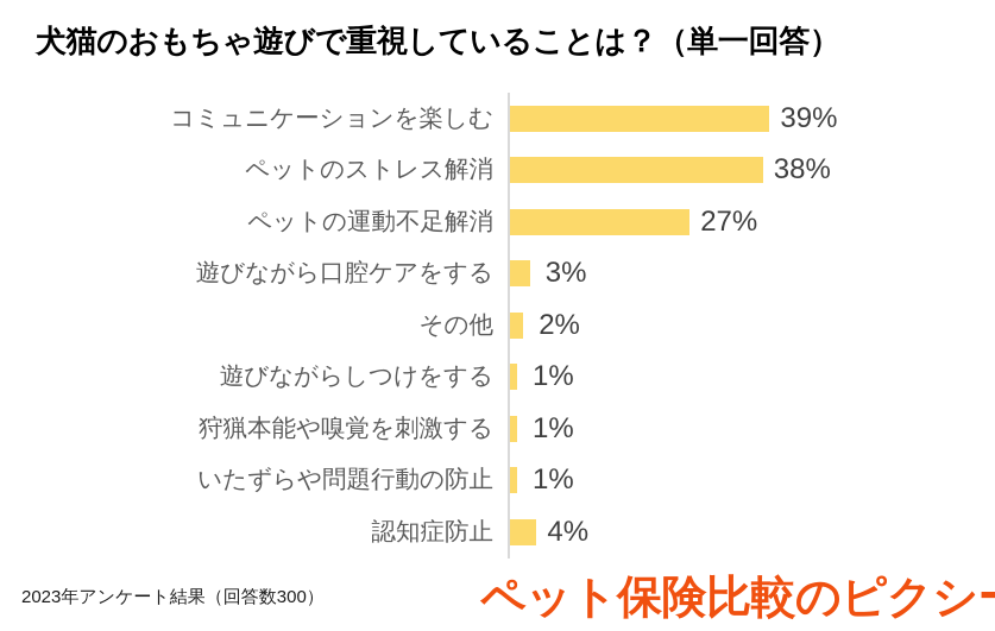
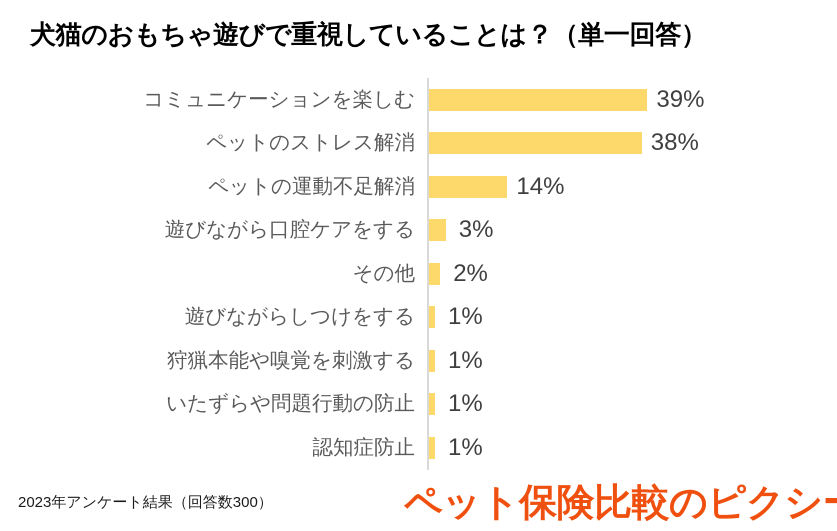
ペットの運動不足解消: 27% -> 14%
認知症防止: 4% -> 1%
